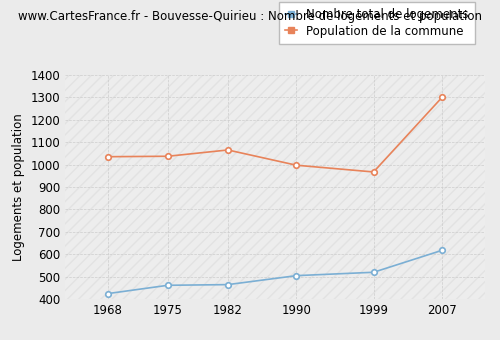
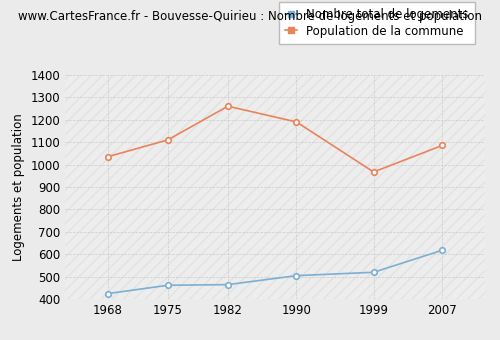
Population de la commune/1975: 1037 -> 1110
Population de la commune/1982: 1065 -> 1260
Population de la commune/1990: 997 -> 1190
Population de la commune/2007: 1300 -> 1085
